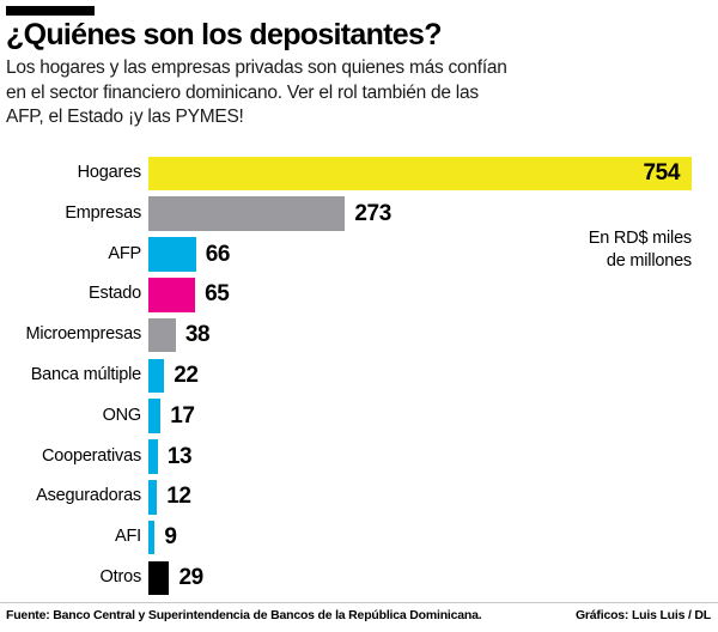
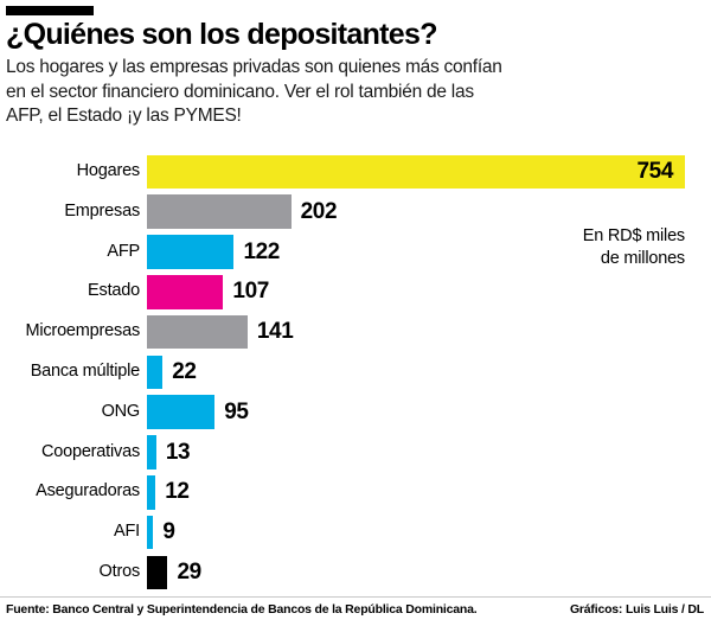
Empresas: 273 -> 202
AFP: 66 -> 122
Estado: 65 -> 107
Microempresas: 38 -> 141
ONG: 17 -> 95
